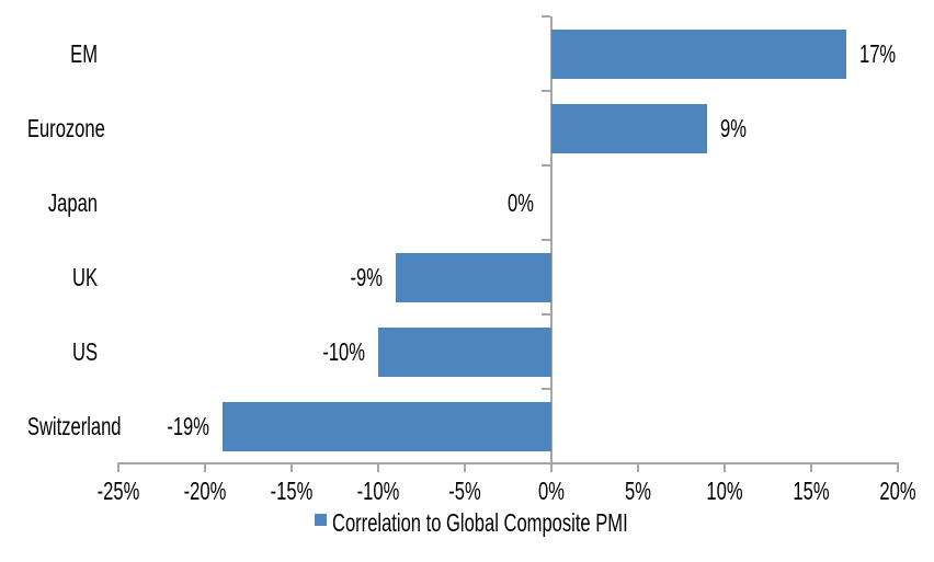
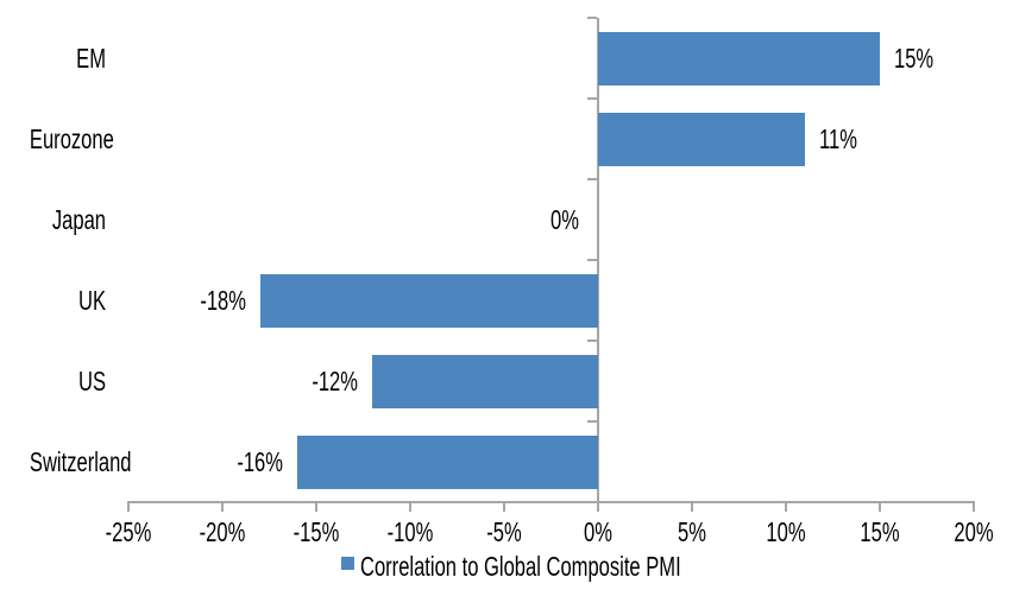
EM: 17% -> 15%
Eurozone: 9% -> 11%
UK: -9% -> -18%
US: -10% -> -12%
Switzerland: -19% -> -16%
